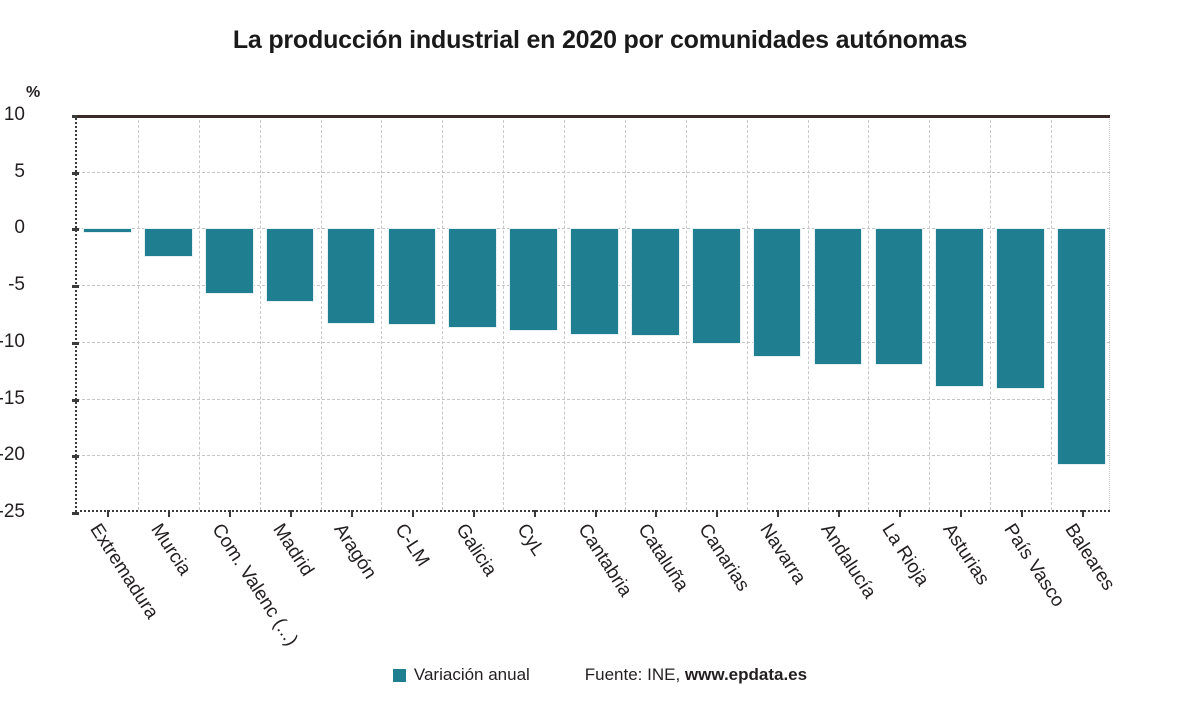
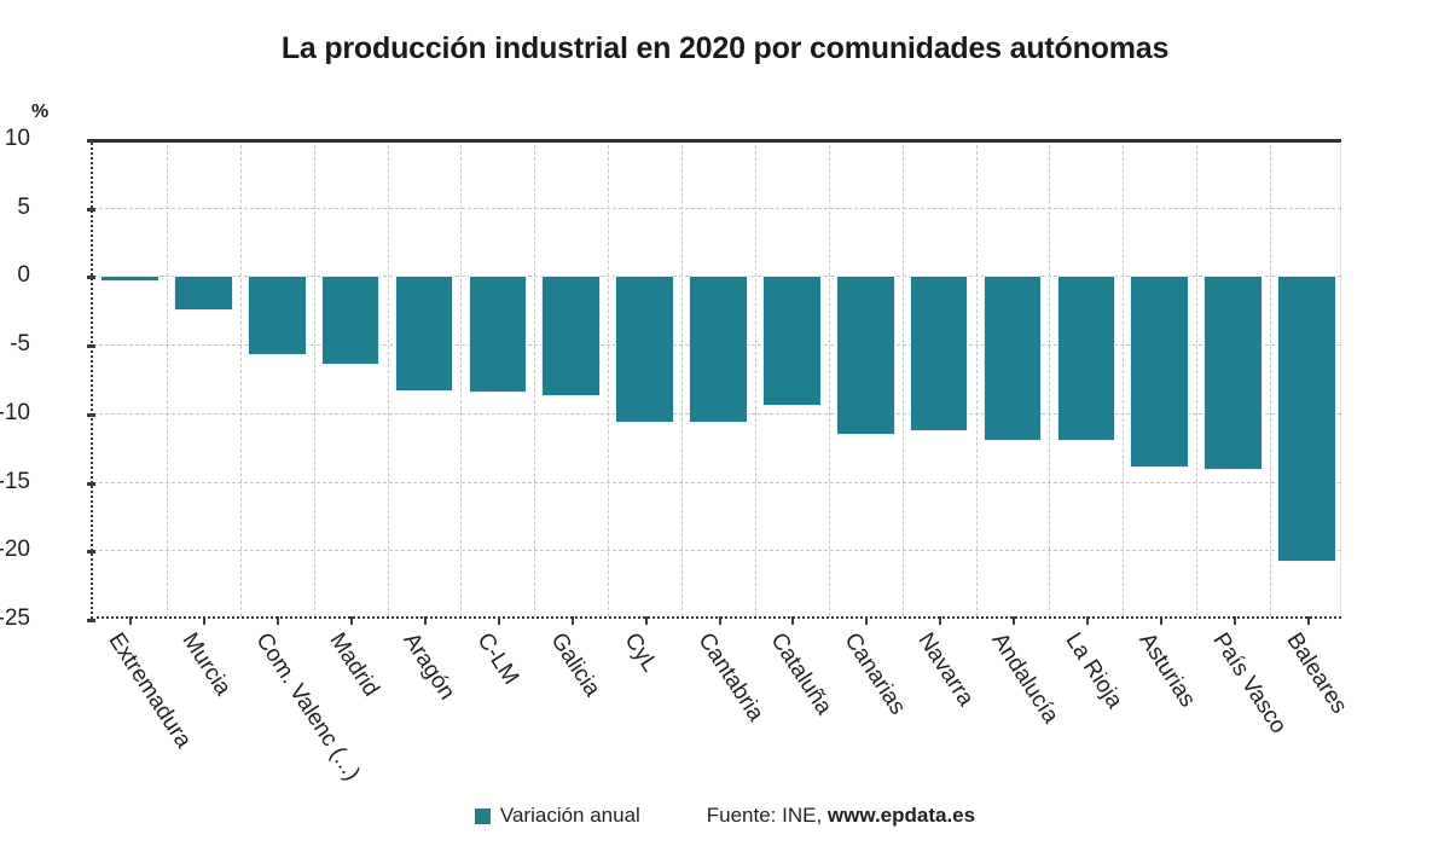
CyL: -9.0 -> -10.7
Cantabria: -9.4 -> -10.7
Canarias: -10.2 -> -11.6
